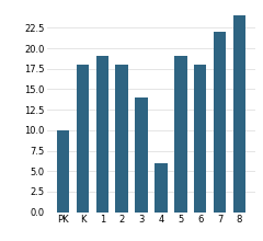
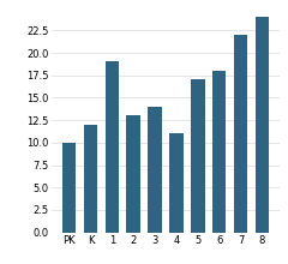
K: 18 -> 12
2: 18 -> 13
4: 6 -> 11
5: 19 -> 17
